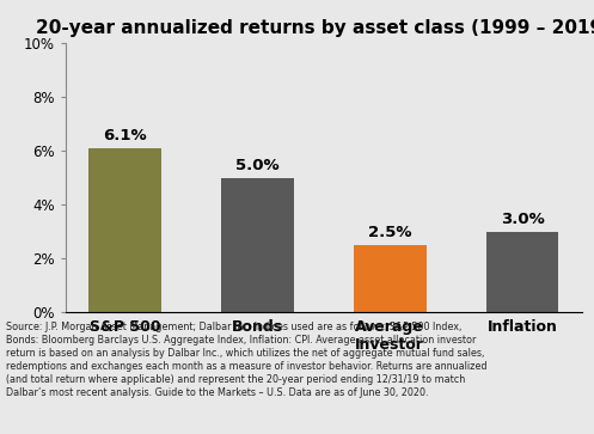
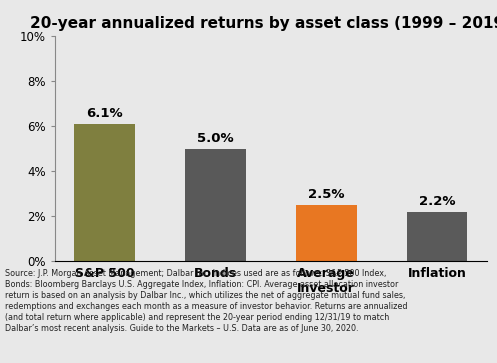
Inflation: 3.0% -> 2.2%
